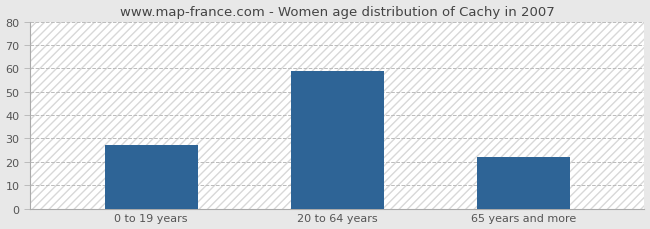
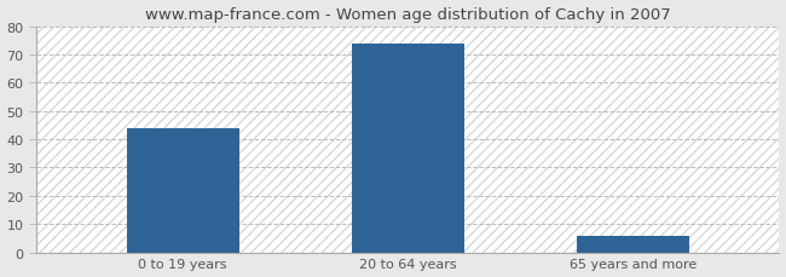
0 to 19 years: 27 -> 44
20 to 64 years: 59 -> 74
65 years and more: 22 -> 6
